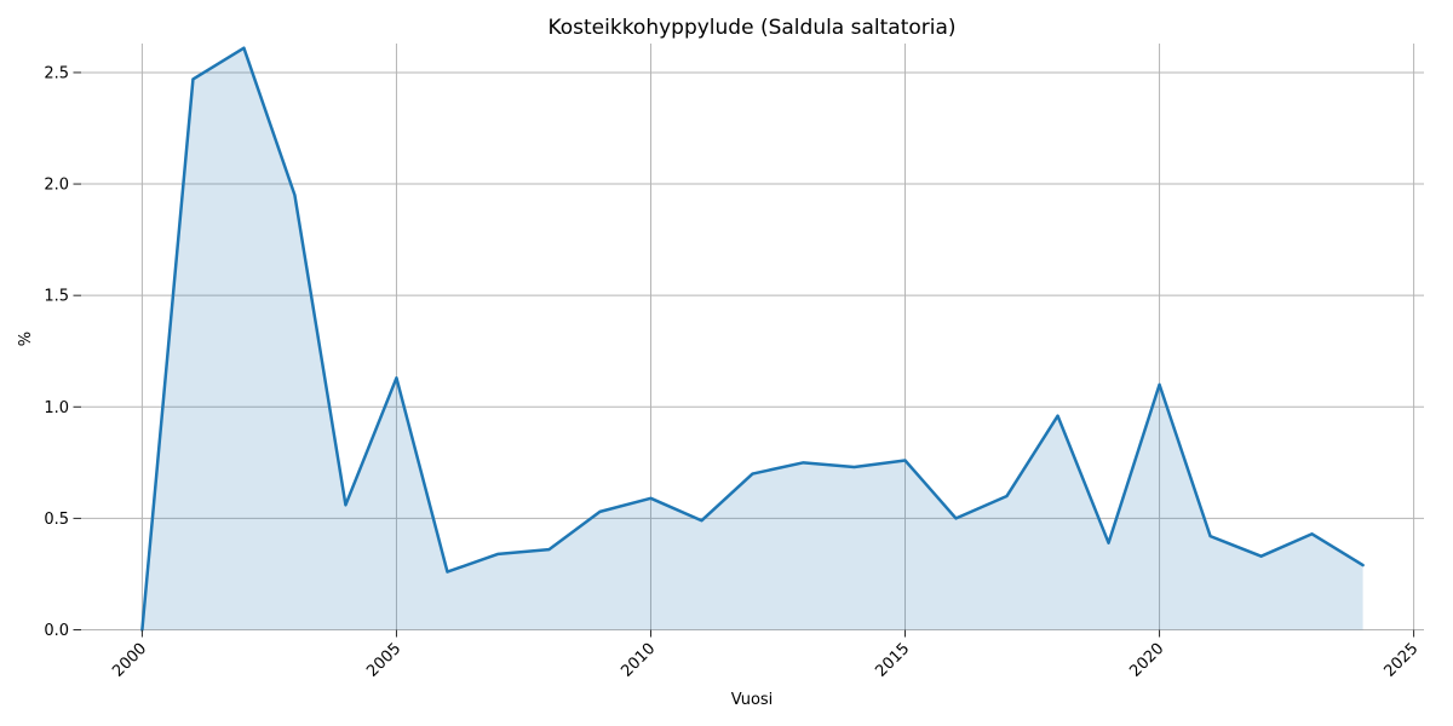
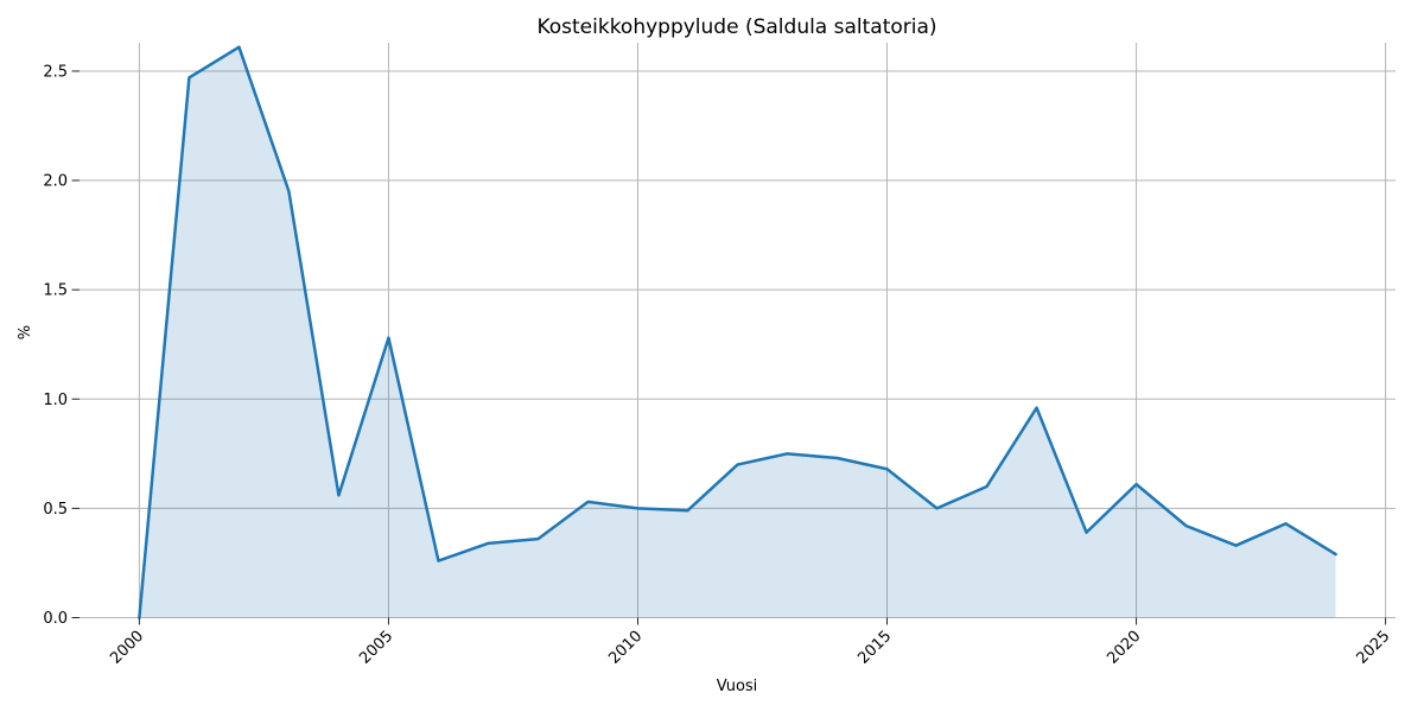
2005: 1.13 -> 1.28
2010: 0.59 -> 0.50
2015: 0.76 -> 0.68
2020: 1.10 -> 0.61
